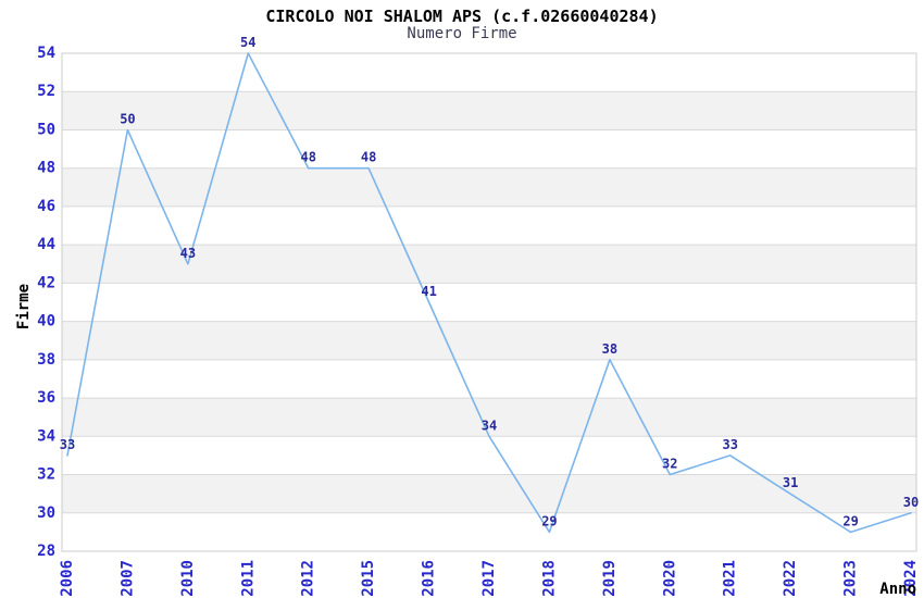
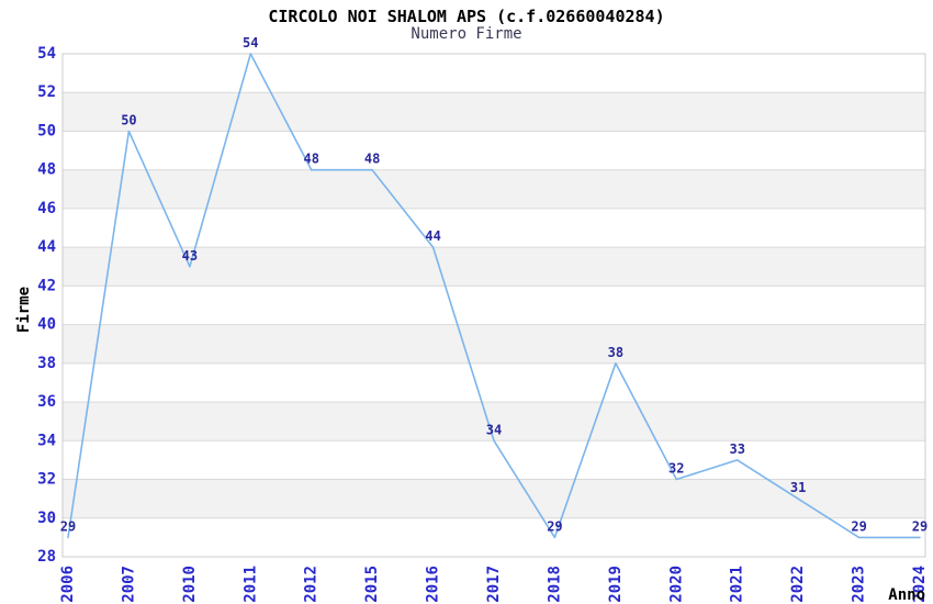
2006: 33 -> 29
2016: 41 -> 44
2024: 30 -> 29
